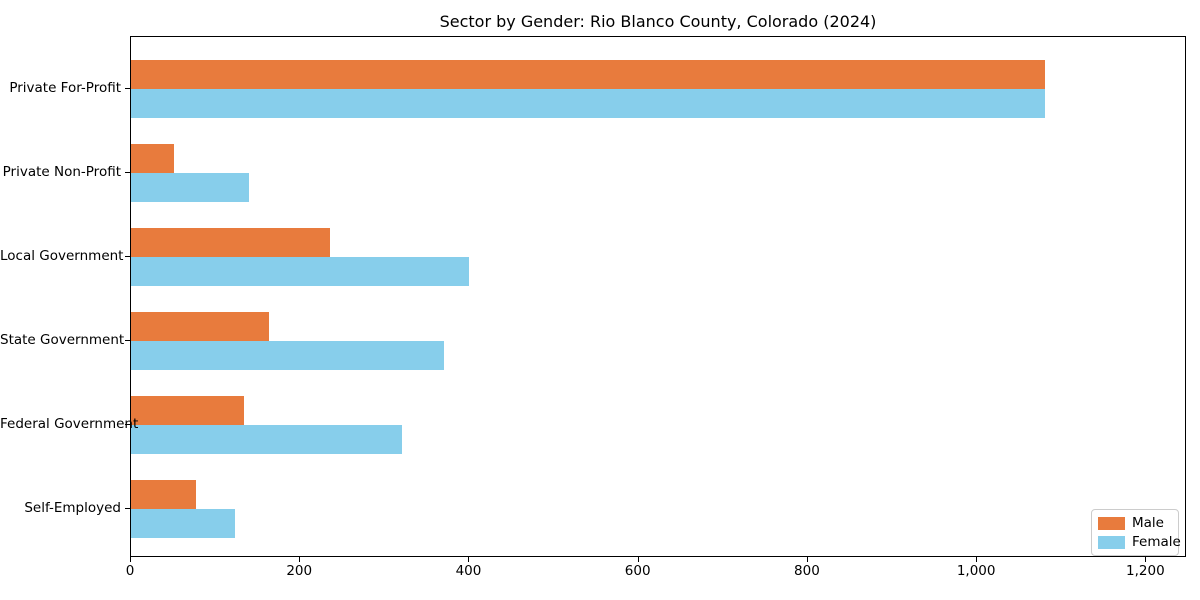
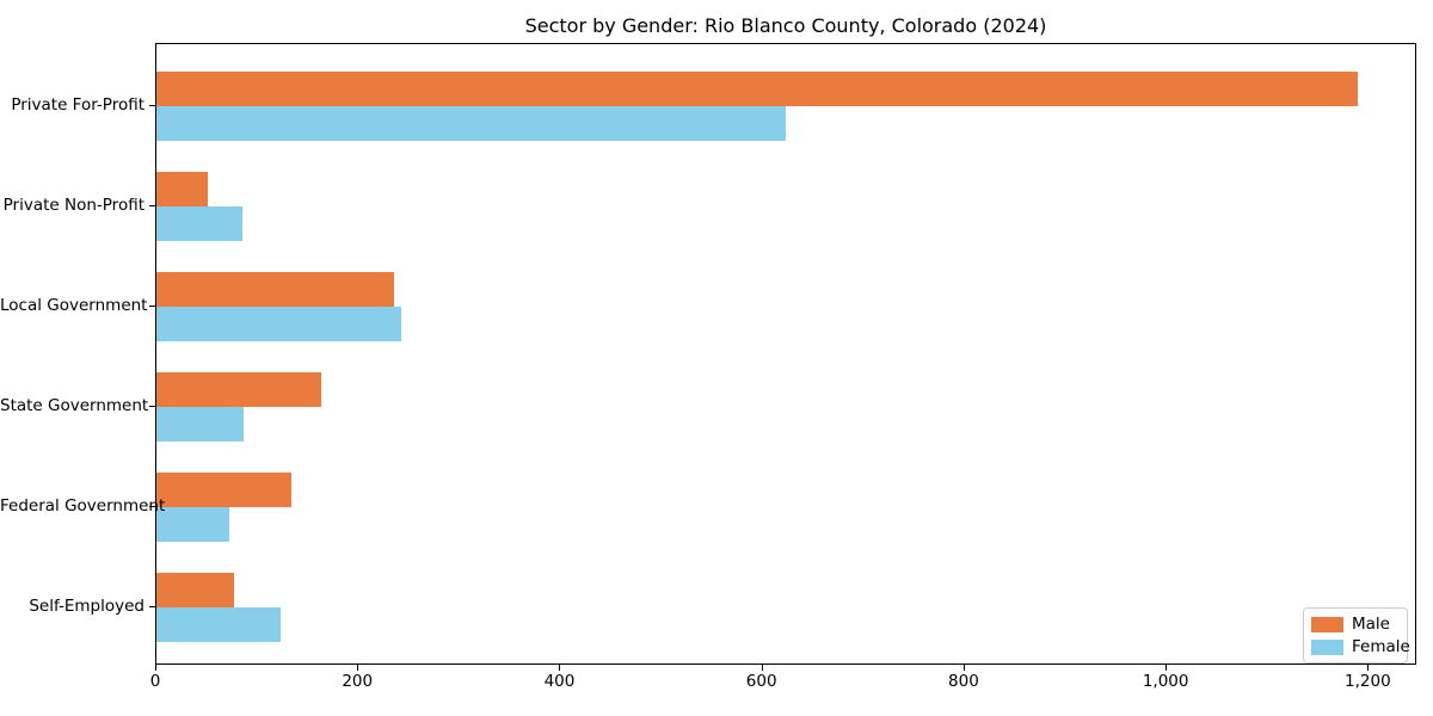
Male/Private For-Profit: 1080 -> 1190
Female/Private For-Profit: 1080 -> 620
Female/Private Non-Profit: 140 -> 80
Female/Local Government: 400 -> 240
Female/State Government: 370 -> 90
Female/Federal Government: 320 -> 70
